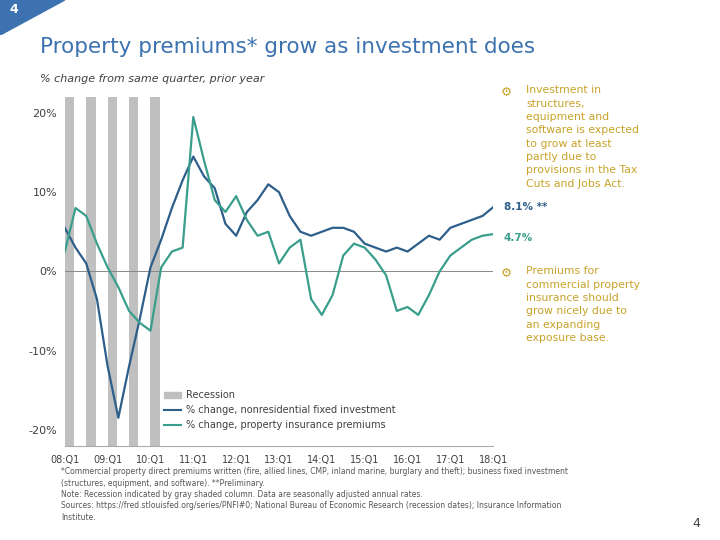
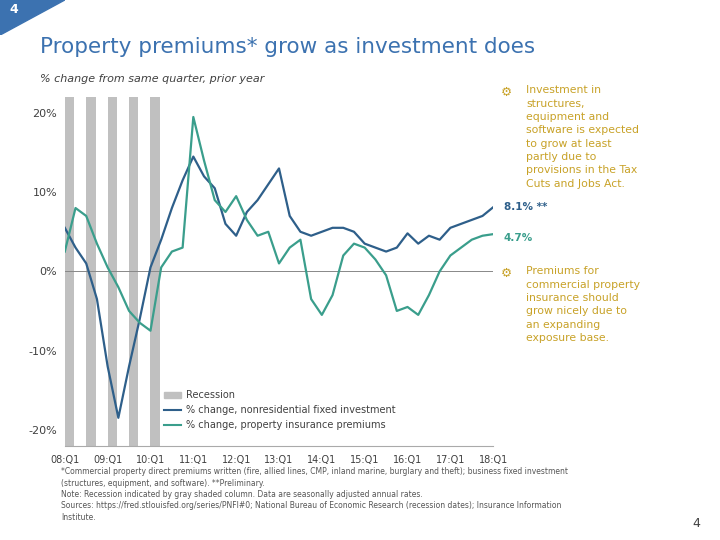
% change, nonresidential fixed investment/13:Q1: 10.0% -> 13.0%
% change, nonresidential fixed investment/16:Q1: 2.5% -> 4.8%
